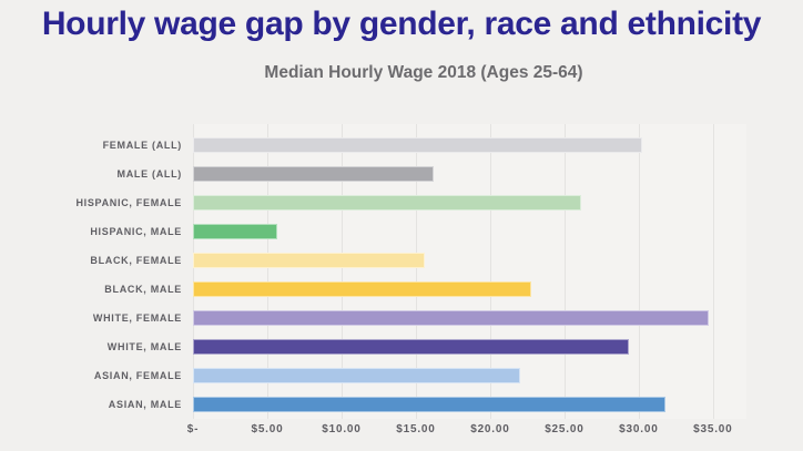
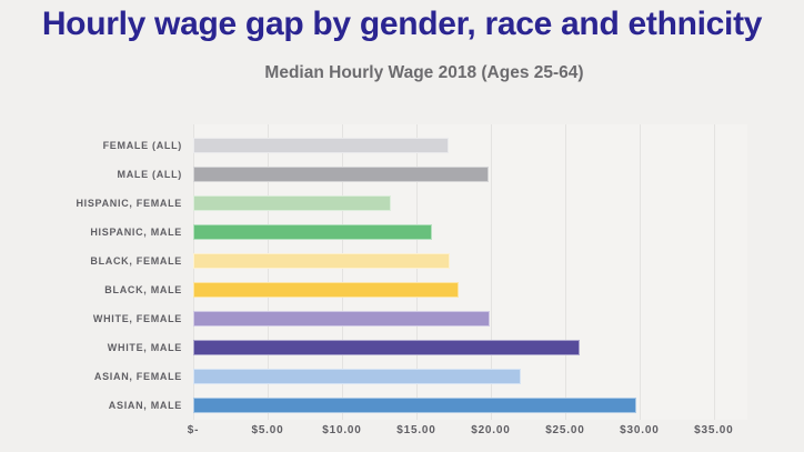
FEMALE (ALL): $30.2 -> $17.1
MALE (ALL): $16.2 -> $19.9
HISPANIC, FEMALE: $26.1 -> $13.3
HISPANIC, MALE: $5.7 -> $16.1
BLACK, FEMALE: $15.6 -> $17.2
BLACK, MALE: $22.8 -> $17.9
WHITE, FEMALE: $34.7 -> $19.9
WHITE, MALE: $29.3 -> $25.9
ASIAN, MALE: $31.8 -> $29.8
